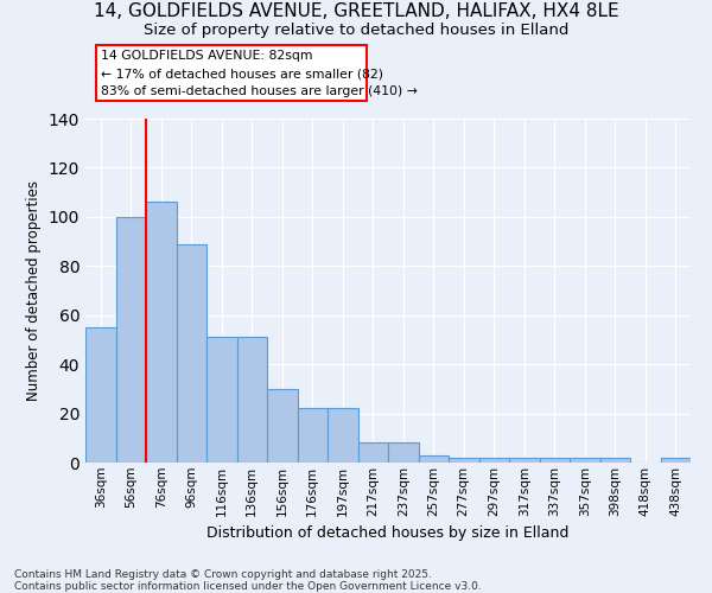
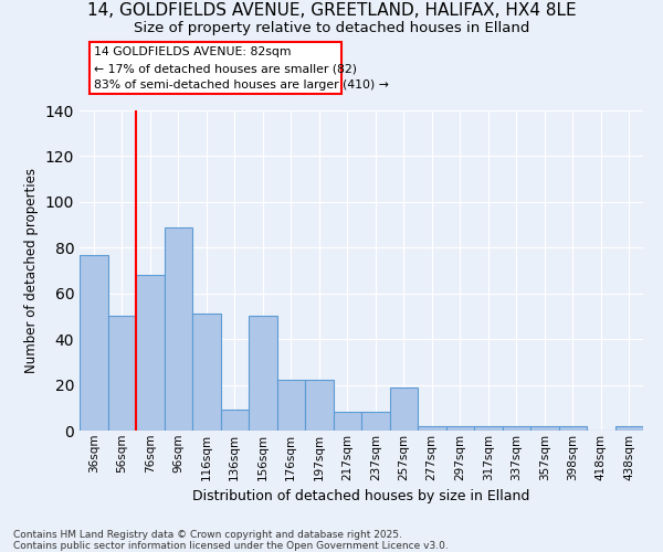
36sqm: 55 -> 77
56sqm: 100 -> 50
76sqm: 106 -> 68
136sqm: 51 -> 9
156sqm: 30 -> 50
257sqm: 3 -> 19
